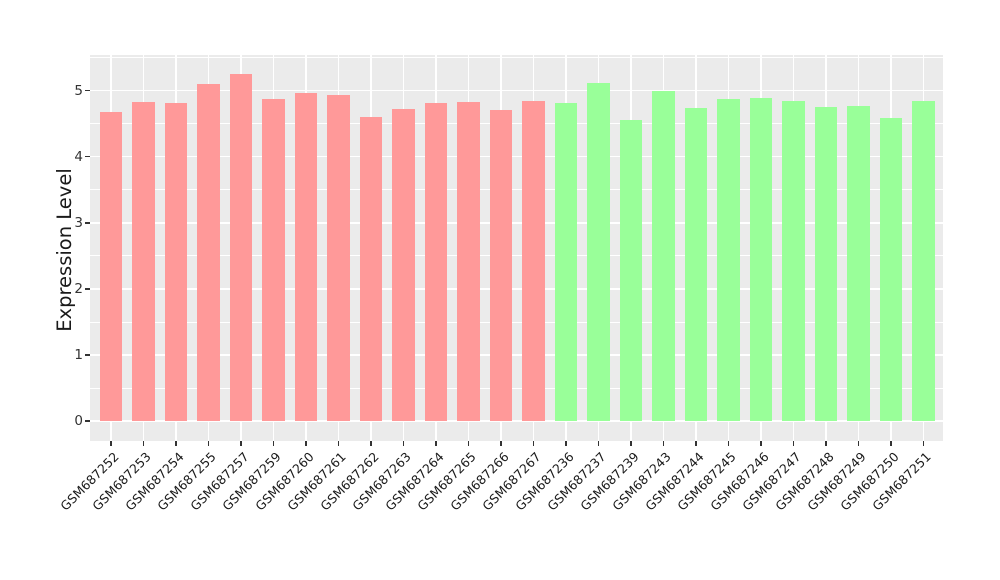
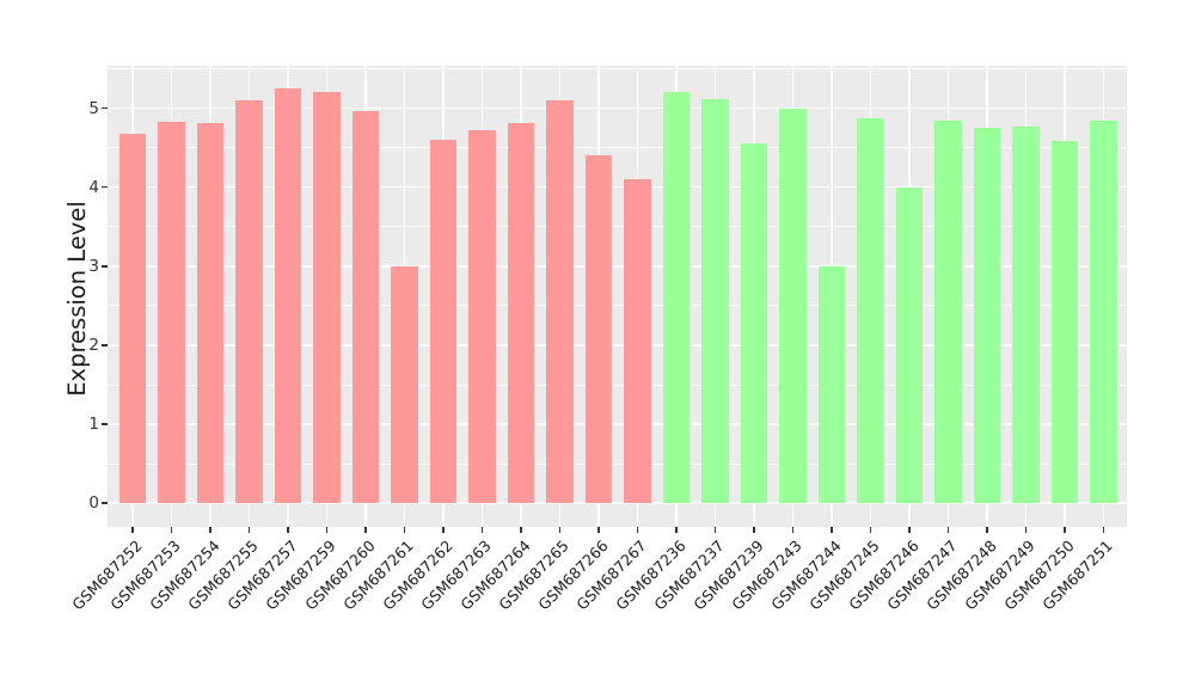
GSM687259: 4.9 -> 5.2
GSM687261: 4.9 -> 3.0
GSM687265: 4.8 -> 5.1
GSM687266: 4.7 -> 4.4
GSM687267: 4.8 -> 4.1
GSM687236: 4.8 -> 5.2
GSM687244: 4.7 -> 3.0
GSM687246: 4.9 -> 4.0
